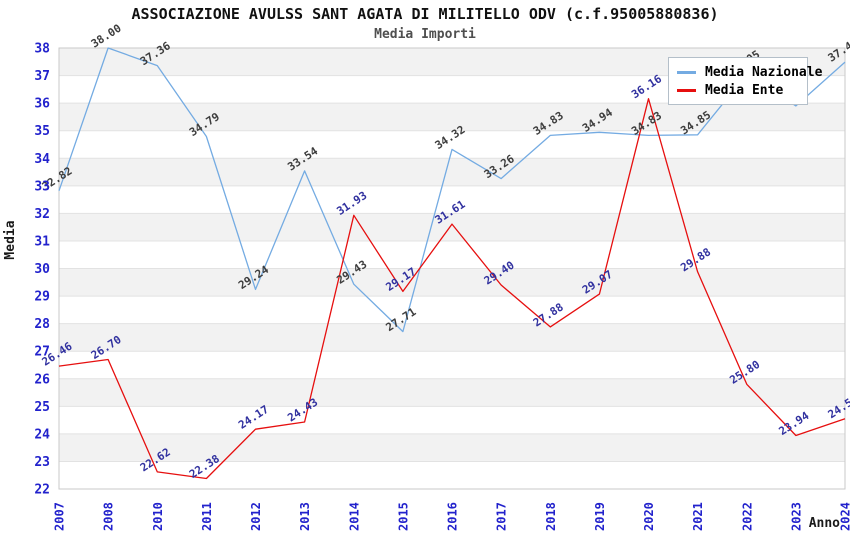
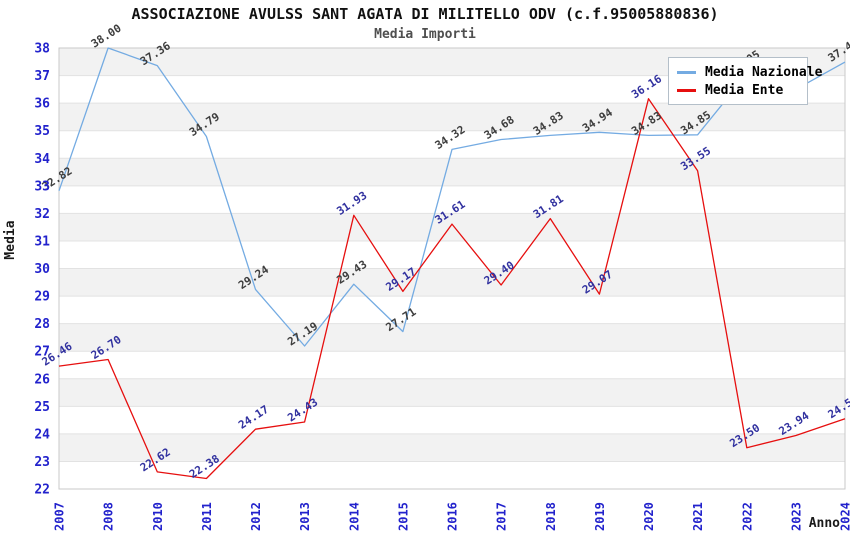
Media Nazionale/2013: 33.54 -> 27.19
Media Nazionale/2017: 33.26 -> 34.68
Media Ente/2018: 27.88 -> 31.81
Media Ente/2021: 29.88 -> 33.55
Media Ente/2022: 25.80 -> 23.50
Media Nazionale/2023: 35.9 -> 36.5
